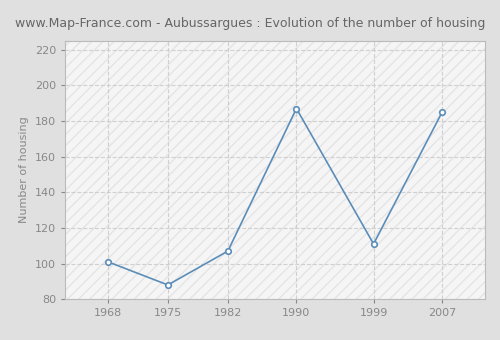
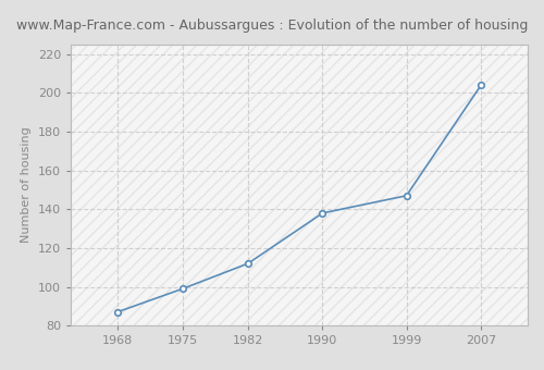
1968: 101 -> 87
1975: 88 -> 99
1982: 107 -> 112
1990: 187 -> 138
1999: 111 -> 147
2007: 185 -> 204
